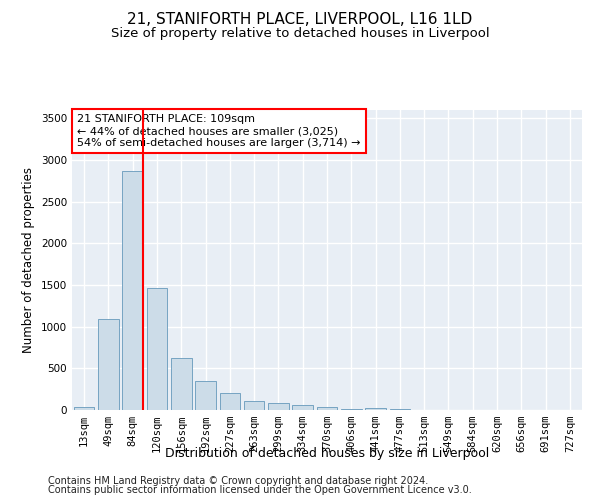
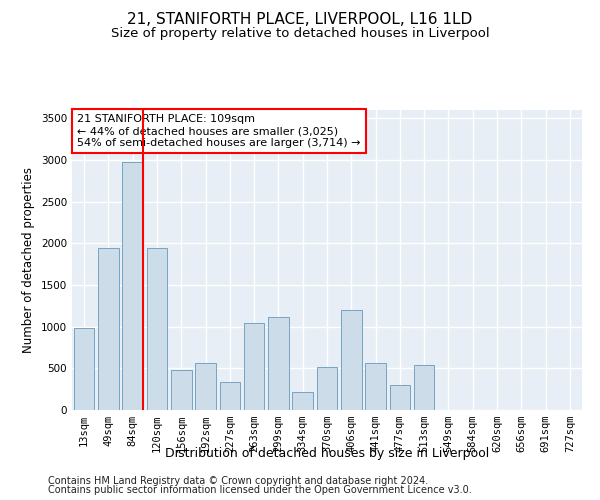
13sqm: 40 -> 980
49sqm: 1090 -> 1940
84sqm: 2870 -> 2980
120sqm: 1470 -> 1940
156sqm: 620 -> 480
192sqm: 340 -> 560
227sqm: 200 -> 340
263sqm: 110 -> 1040
299sqm: 90 -> 1120
334sqm: 60 -> 220
370sqm: 40 -> 520
406sqm: 10 -> 1200
441sqm: 20 -> 560
477sqm: 20 -> 300
513sqm: 0 -> 540
